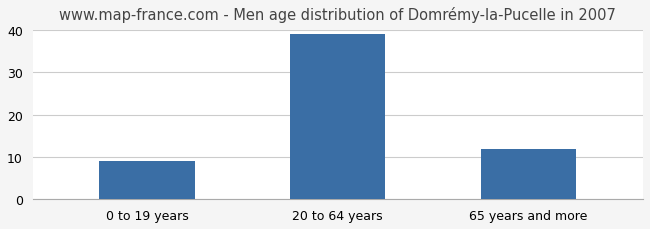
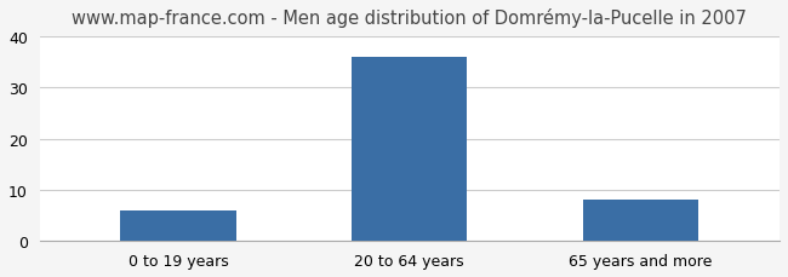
0 to 19 years: 9 -> 6
20 to 64 years: 39 -> 36
65 years and more: 12 -> 8
